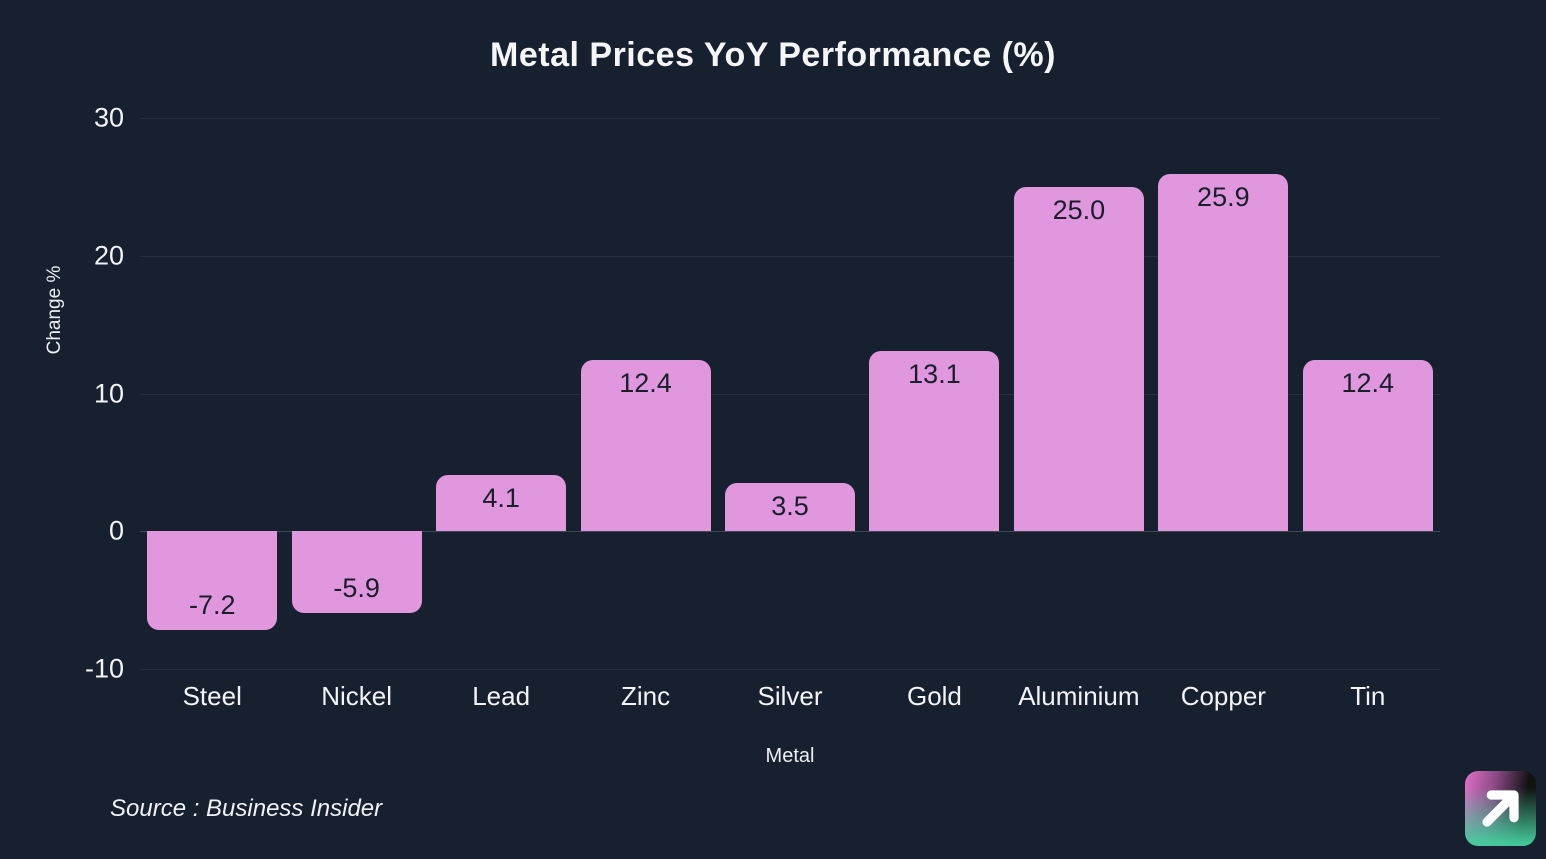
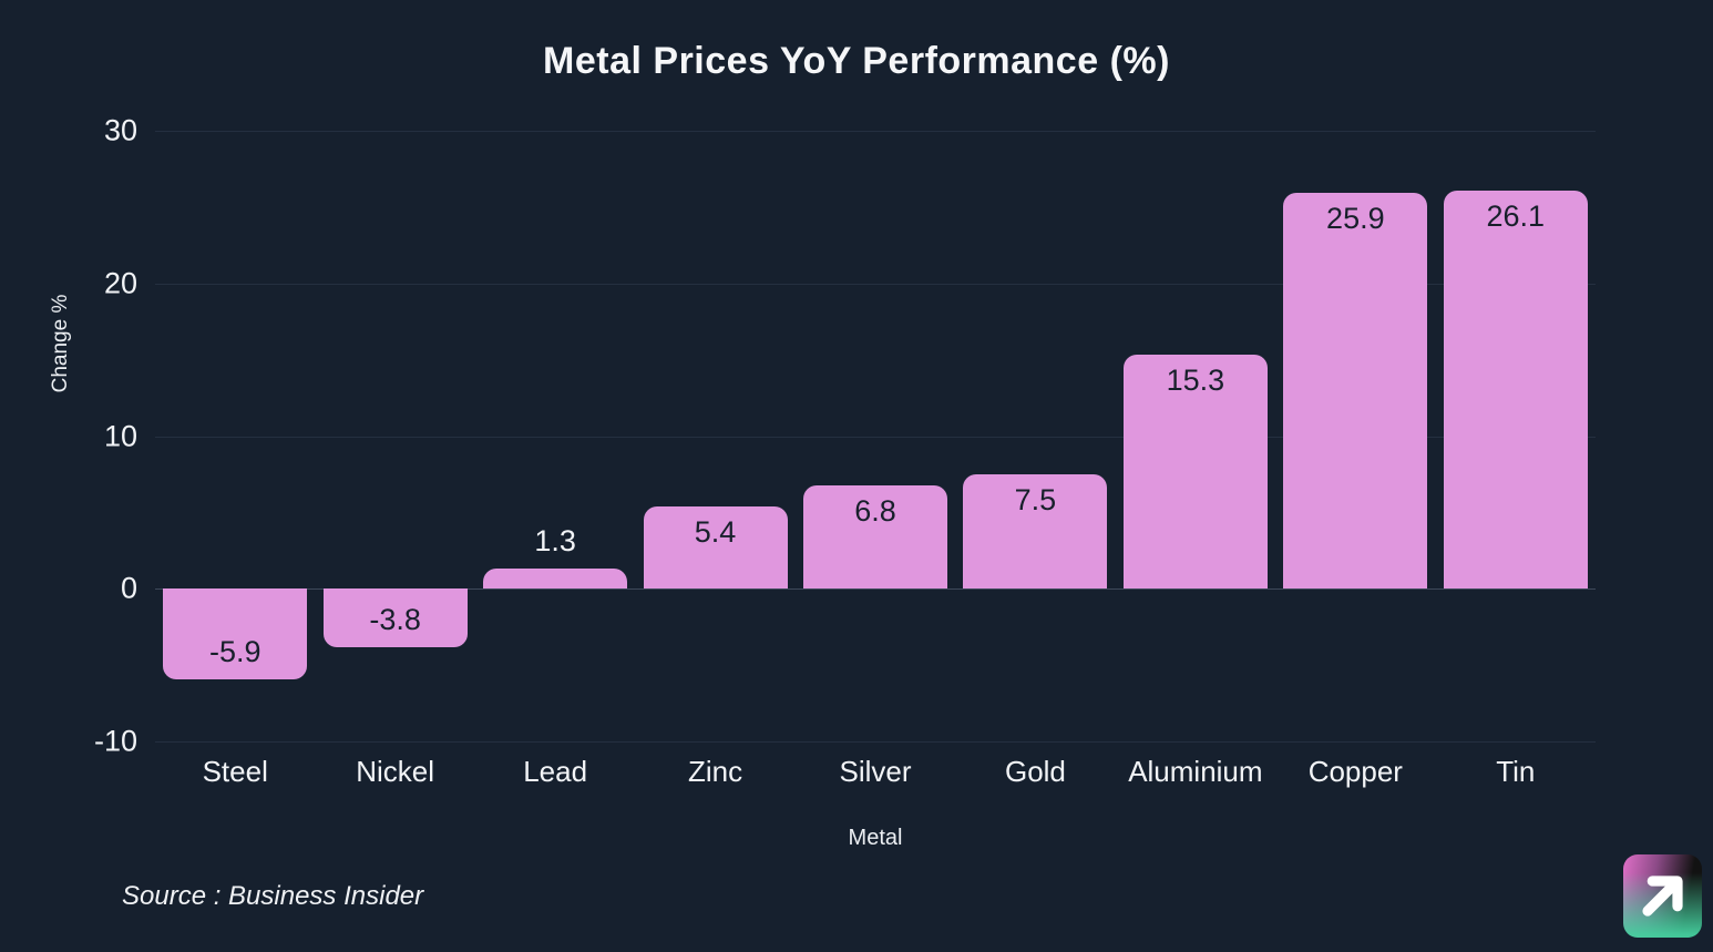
Steel: -7.2 -> -5.9
Nickel: -5.9 -> -3.8
Lead: 4.1 -> 1.3
Zinc: 12.4 -> 5.4
Silver: 3.5 -> 6.8
Gold: 13.1 -> 7.5
Aluminium: 25.0 -> 15.3
Tin: 12.4 -> 26.1
